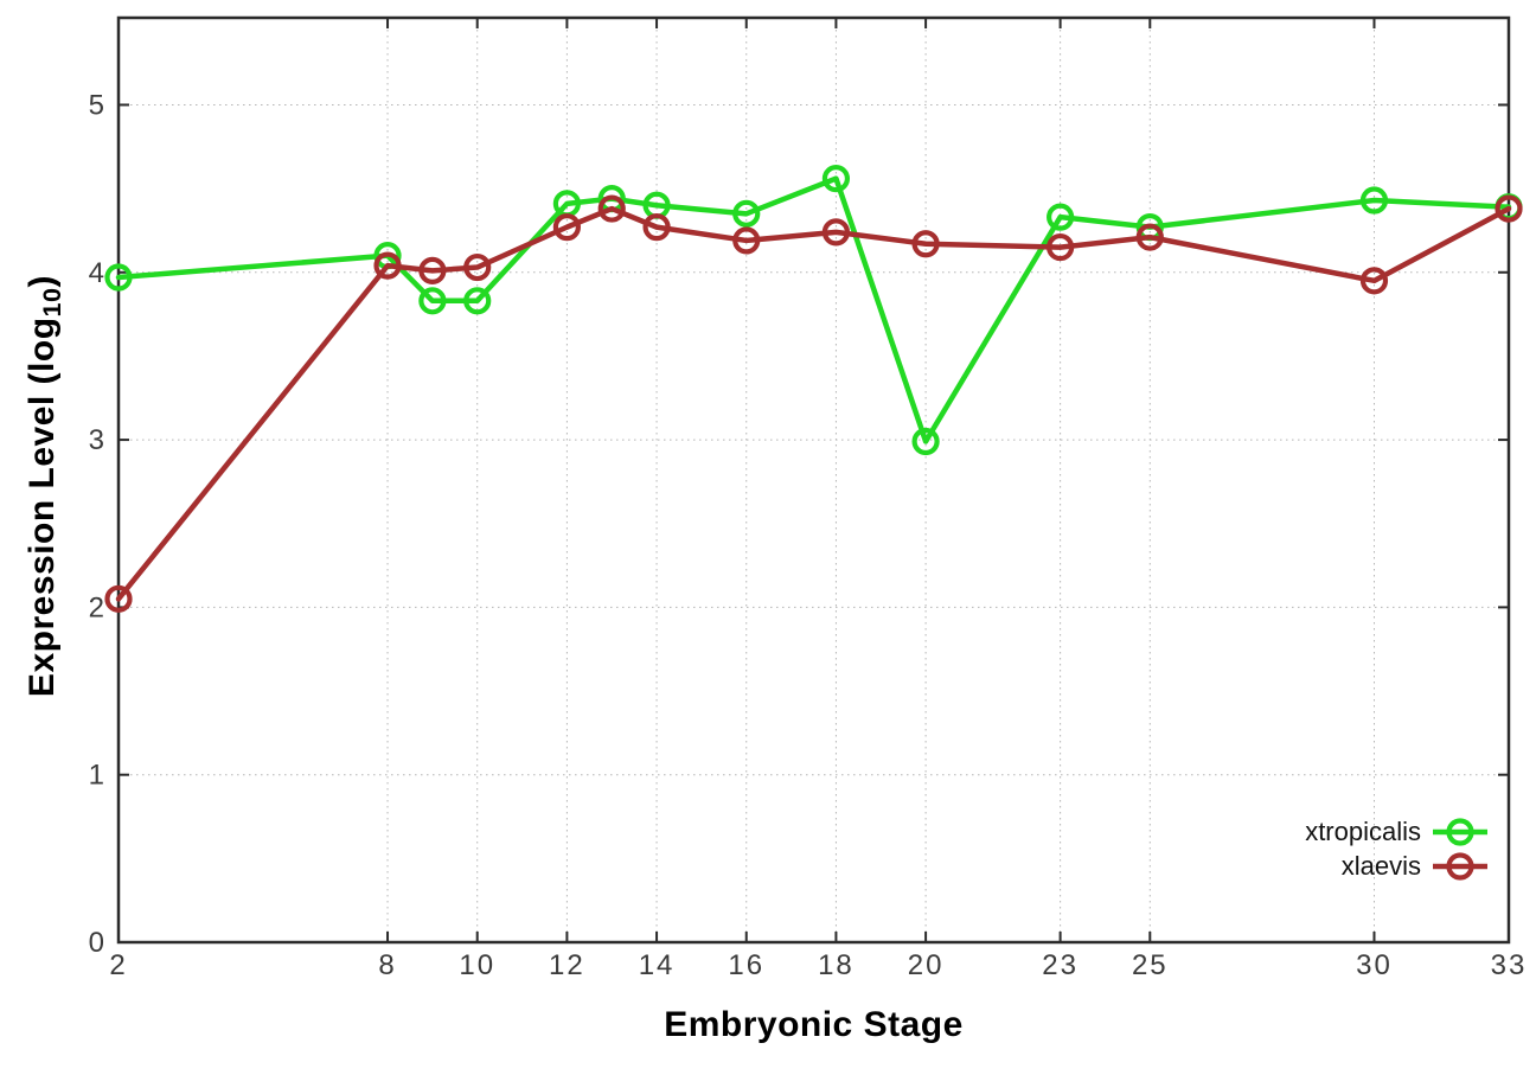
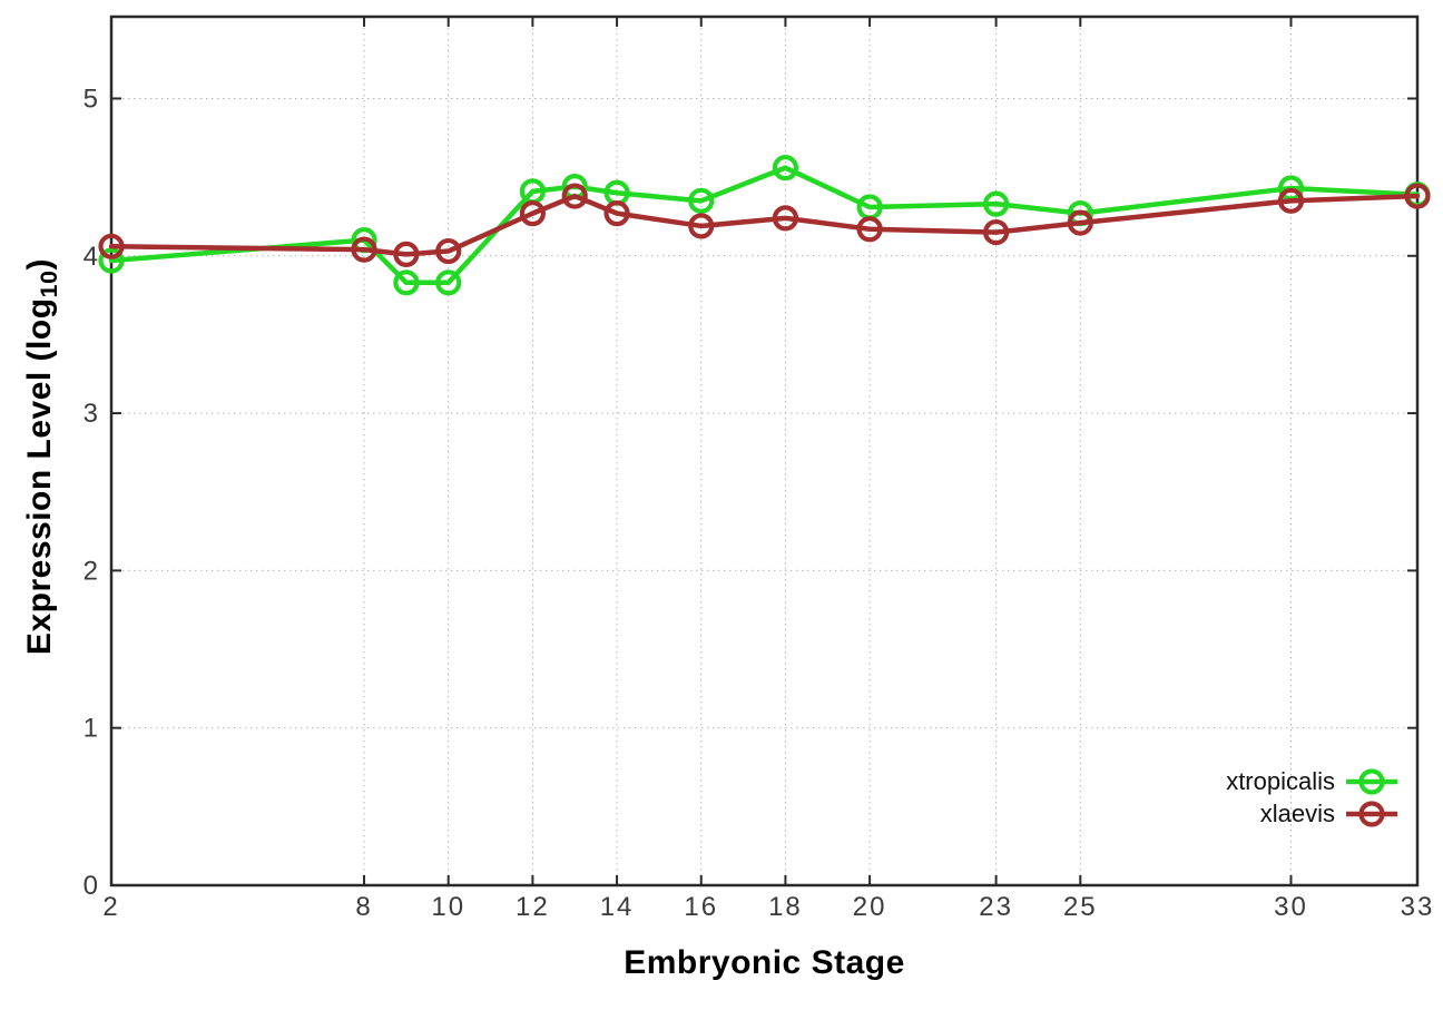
xlaevis/2: 2.05 -> 4.06
xtropicalis/20: 2.99 -> 4.31
xlaevis/30: 3.95 -> 4.35
